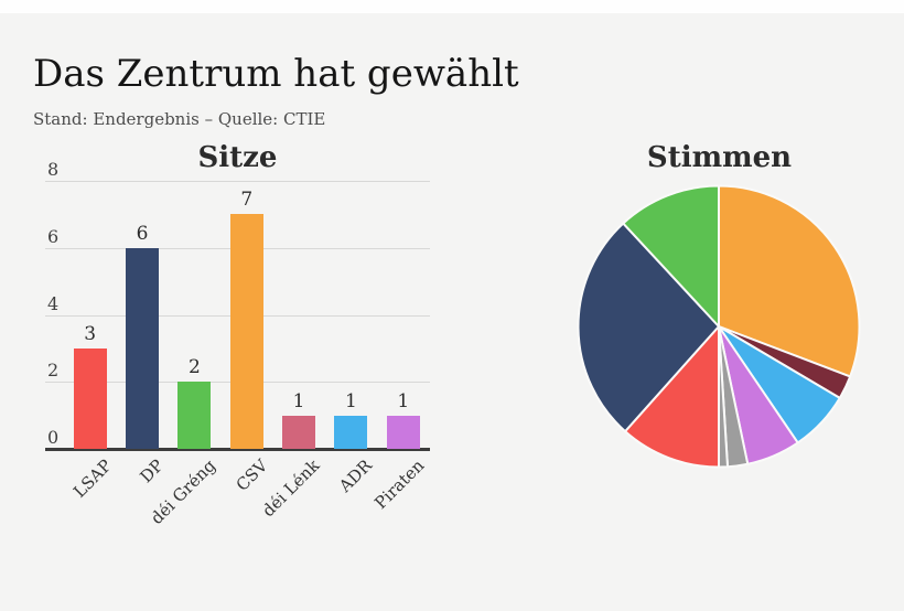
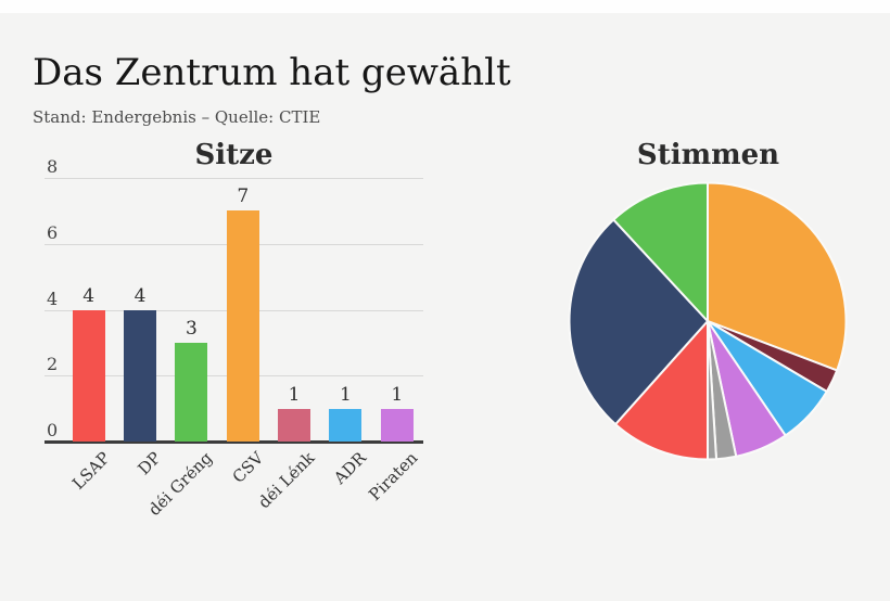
Sitze/LSAP: 3 -> 4
Sitze/DP: 6 -> 4
Sitze/déi Gréng: 2 -> 3
